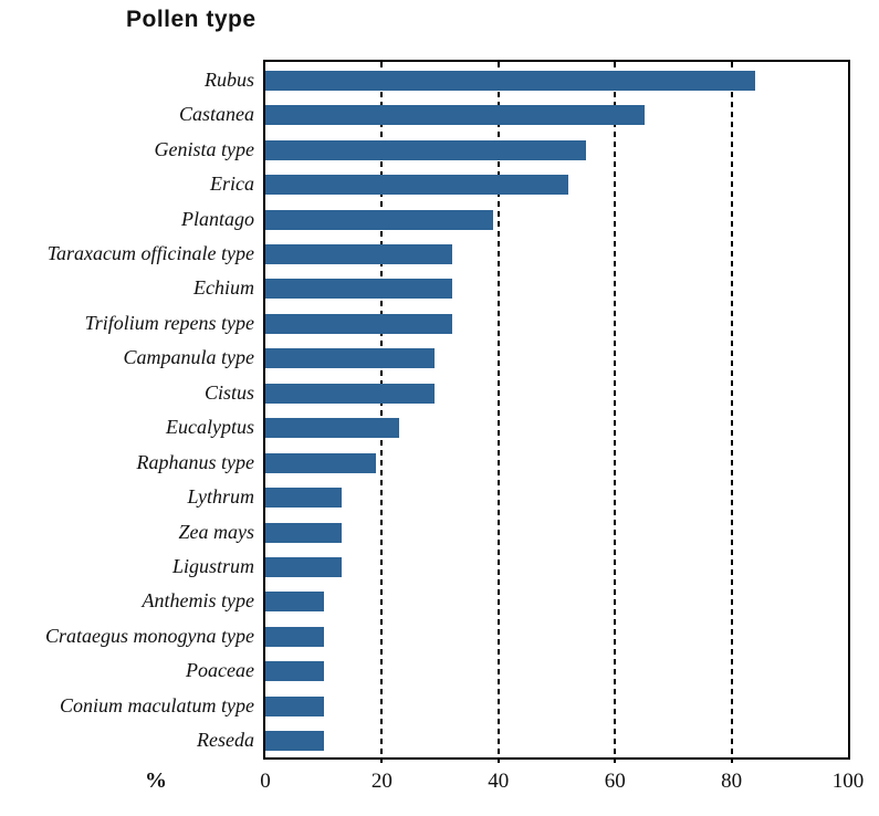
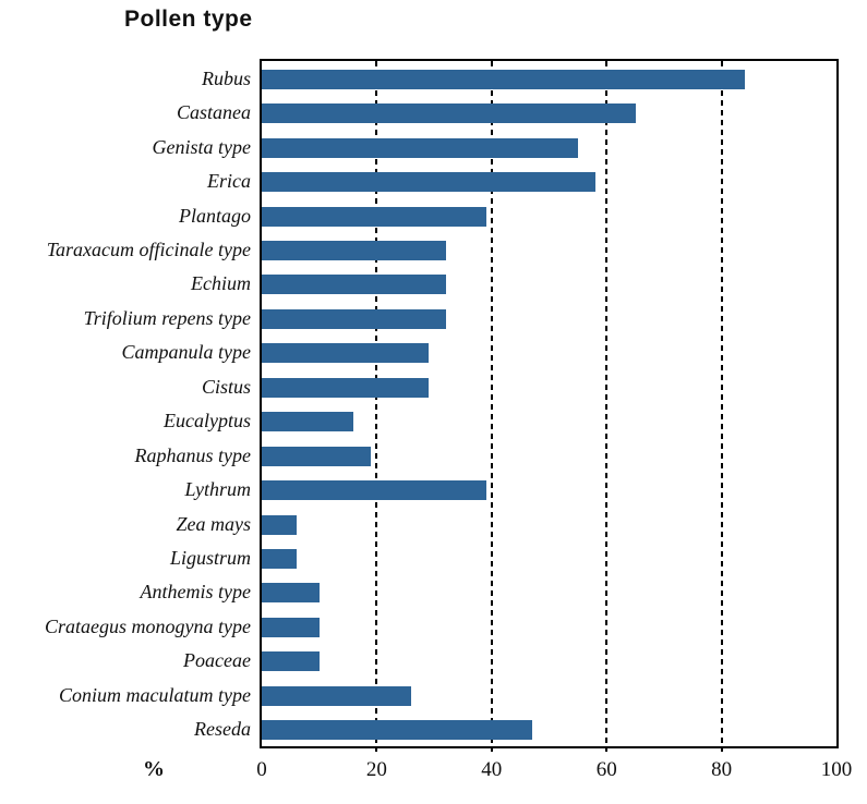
Erica: 52 -> 58
Eucalyptus: 23 -> 16
Lythrum: 13 -> 39
Zea mays: 13 -> 6
Ligustrum: 13 -> 6
Conium maculatum type: 10 -> 26
Reseda: 10 -> 47
